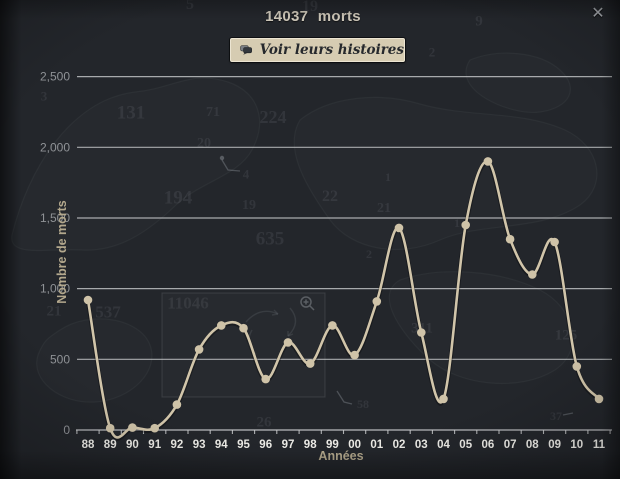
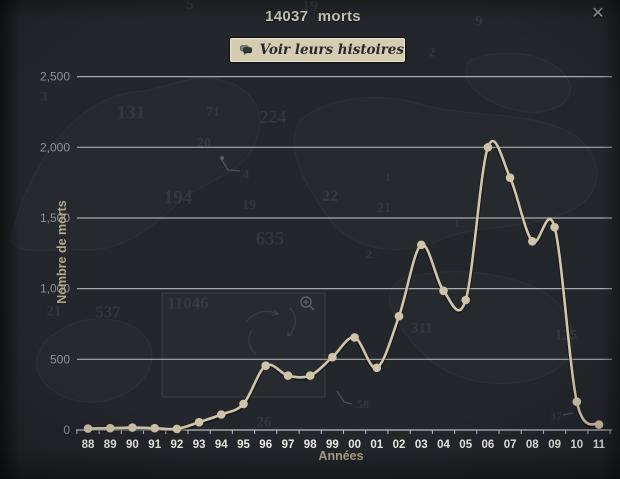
88: 920 -> 10
92: 180 -> 10
93: 570 -> 60
94: 740 -> 110
95: 720 -> 180
96: 360 -> 460
97: 620 -> 380
98: 470 -> 380
99: 740 -> 520
00: 530 -> 660
01: 910 -> 440
02: 1430 -> 800
03: 690 -> 1310
04: 220 -> 980
05: 1450 -> 920
06: 1900 -> 2000
07: 1350 -> 1780
08: 1100 -> 1340
09: 1330 -> 1440
10: 450 -> 200
11: 220 -> 40
